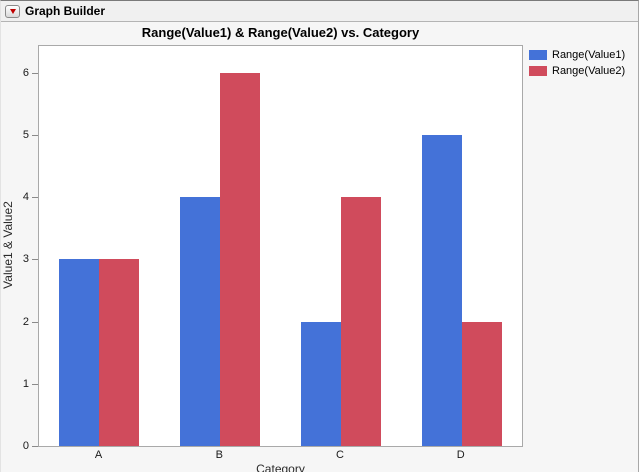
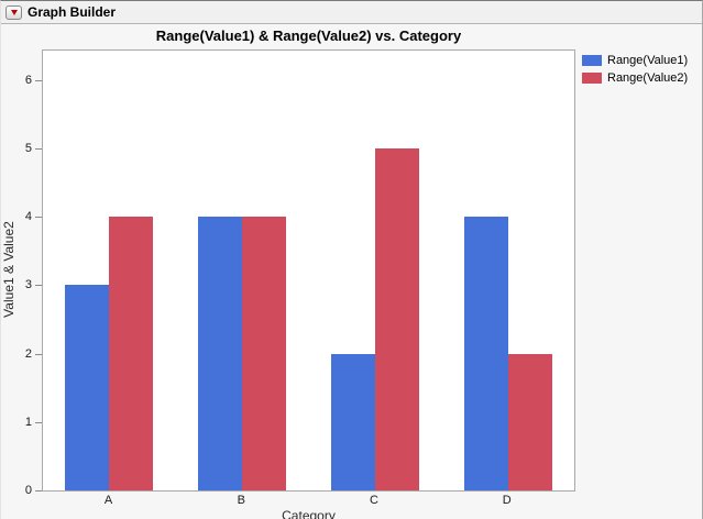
Range(Value2)/A: 3 -> 4
Range(Value2)/B: 6 -> 4
Range(Value2)/C: 4 -> 5
Range(Value1)/D: 5 -> 4
